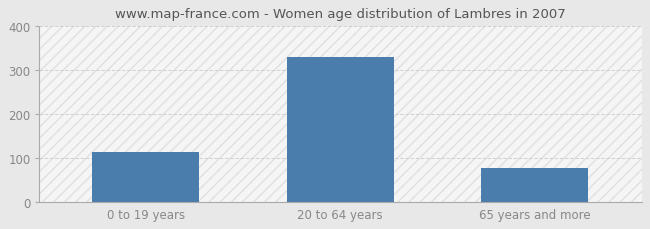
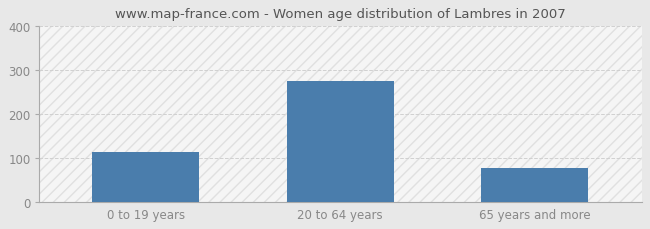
20 to 64 years: 330 -> 275
